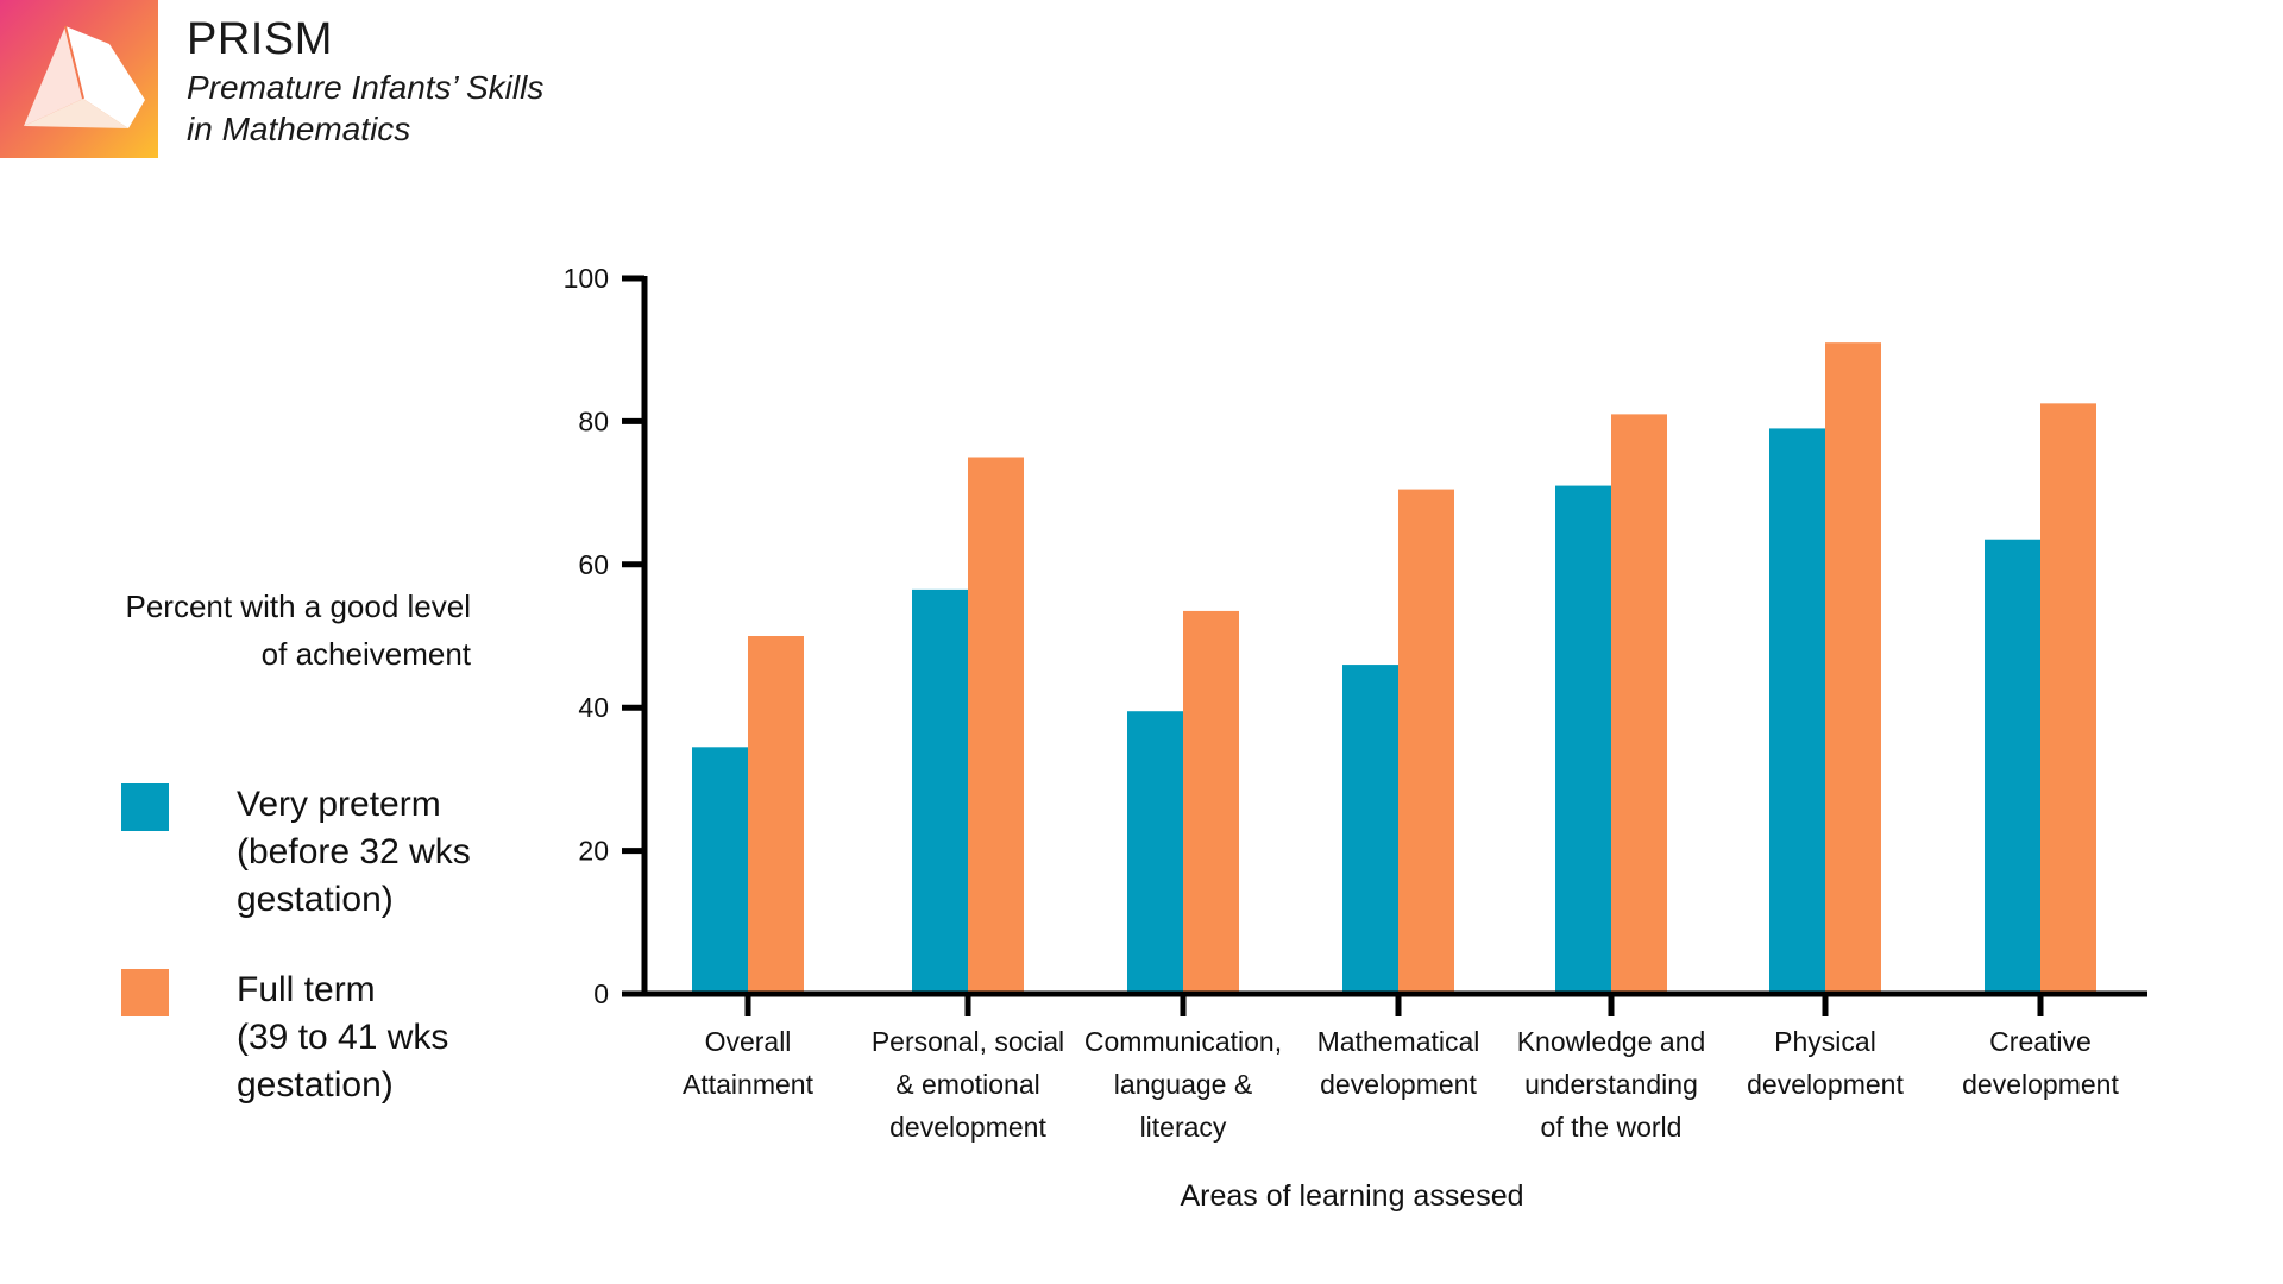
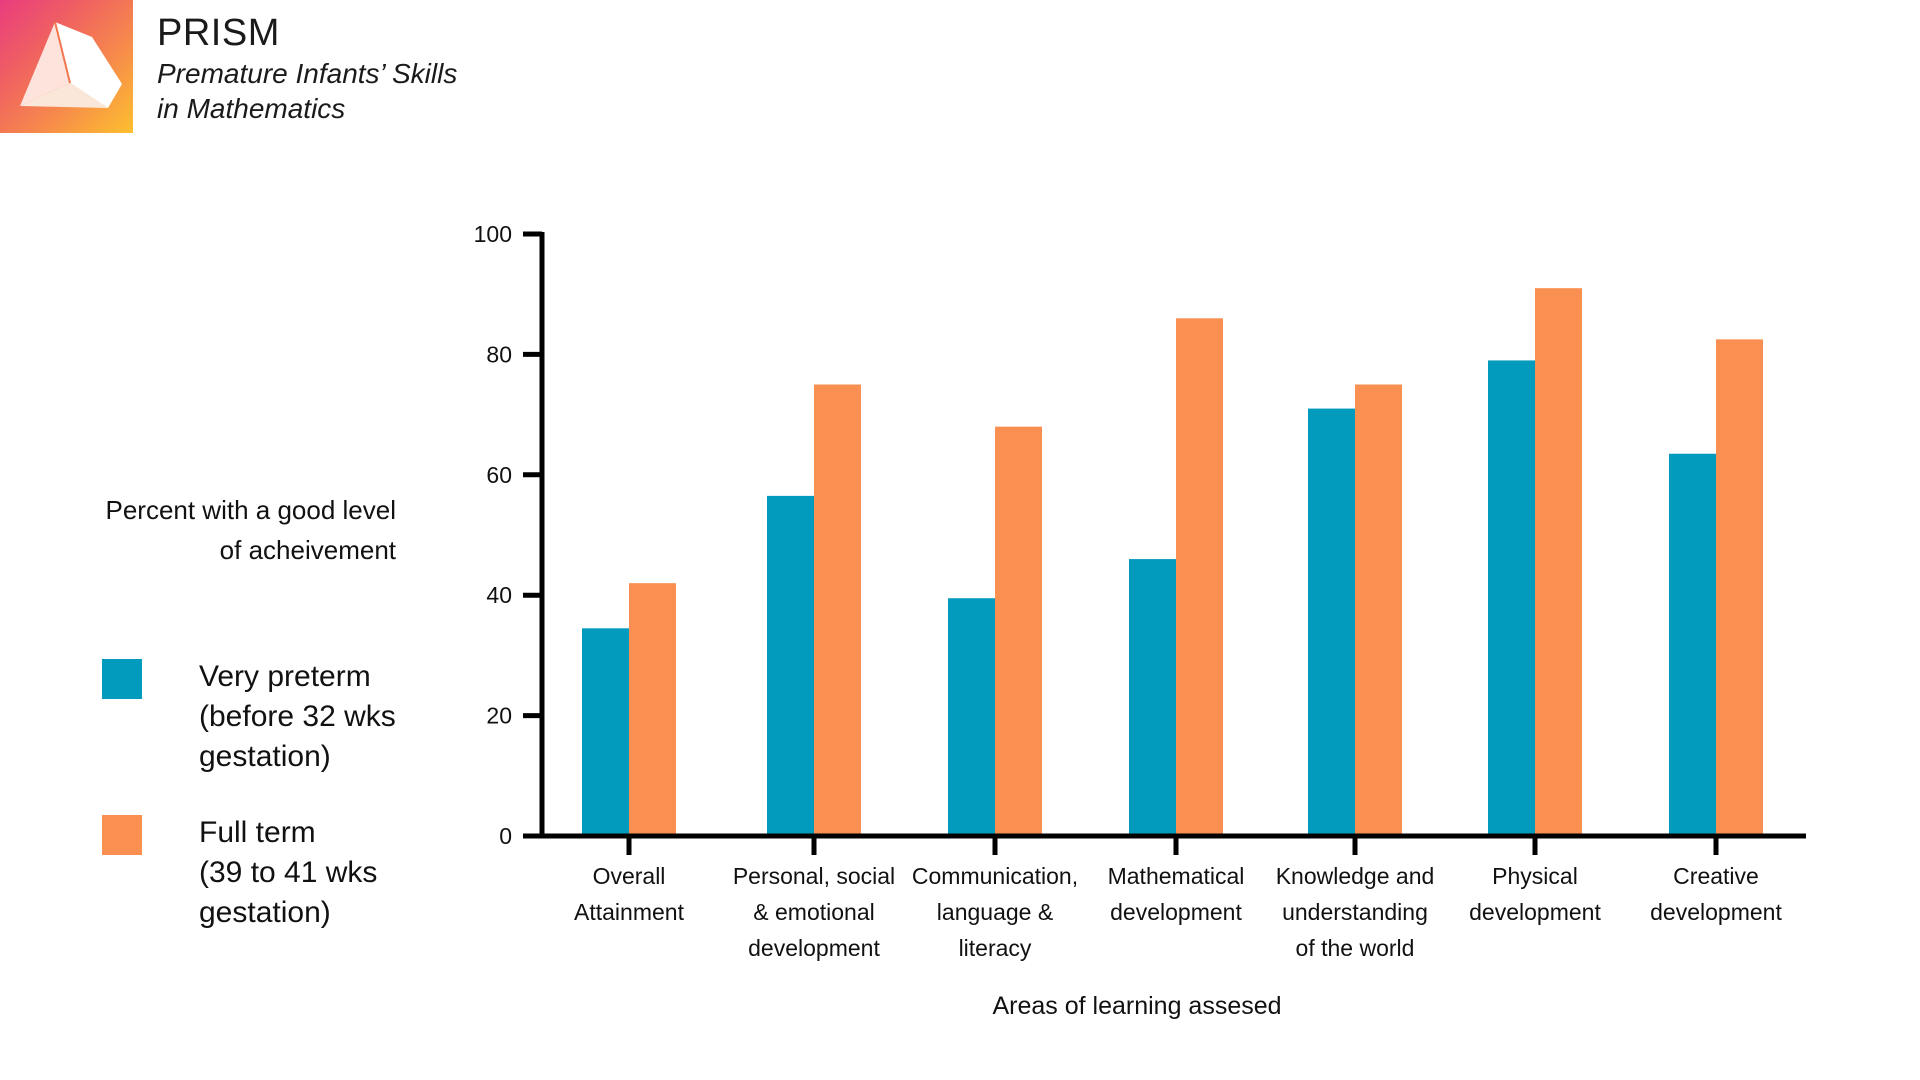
Full term (39 to 41 wks gestation)/Overall Attainment: 50 -> 42
Full term (39 to 41 wks gestation)/Communication, language & literacy: 54 -> 68
Full term (39 to 41 wks gestation)/Mathematical development: 70 -> 86
Full term (39 to 41 wks gestation)/Knowledge and understanding of the world: 81 -> 75
